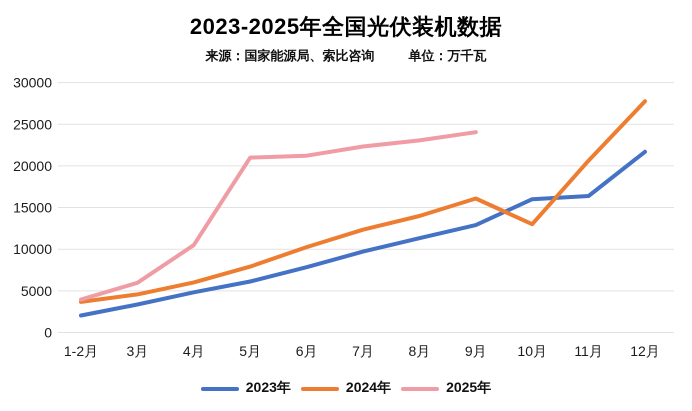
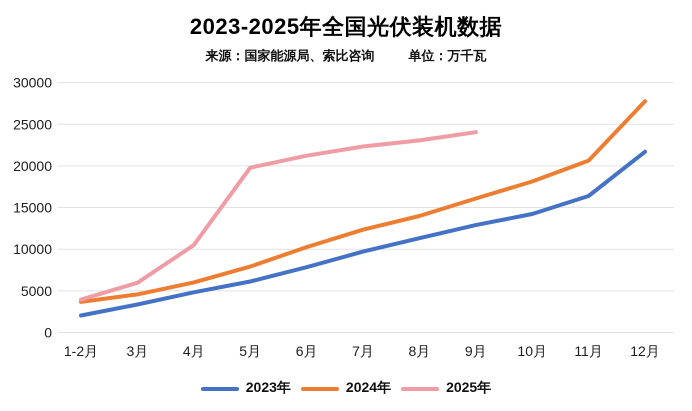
2025年/5月: 21000 -> 20000
2023年/10月: 16000 -> 14000
2024年/10月: 13000 -> 18000
